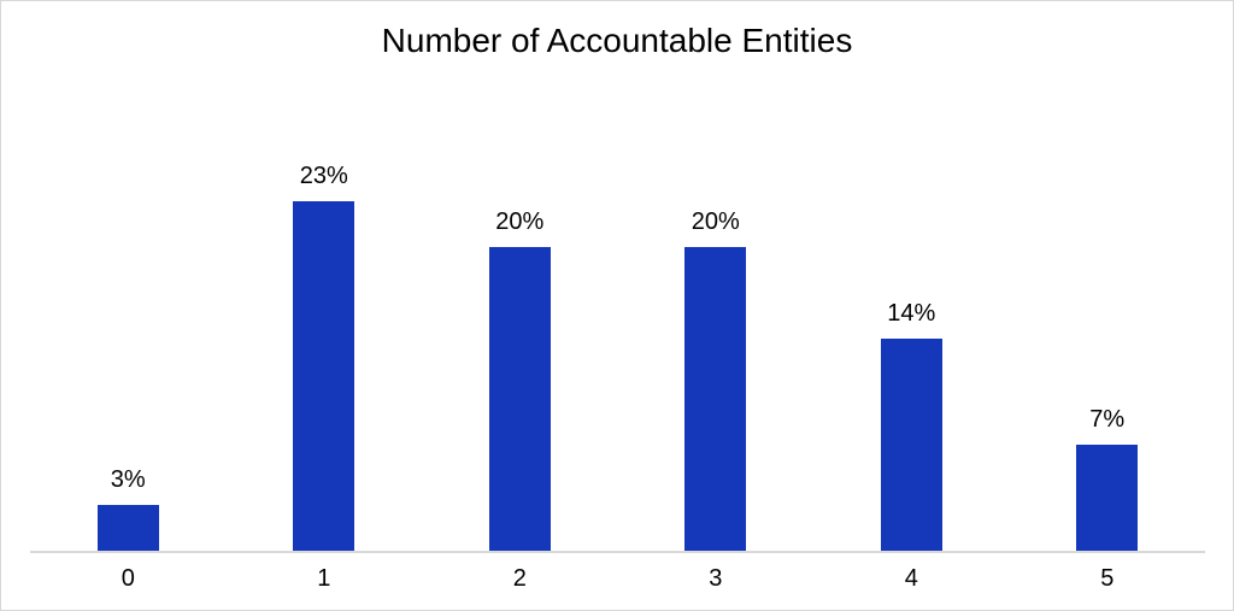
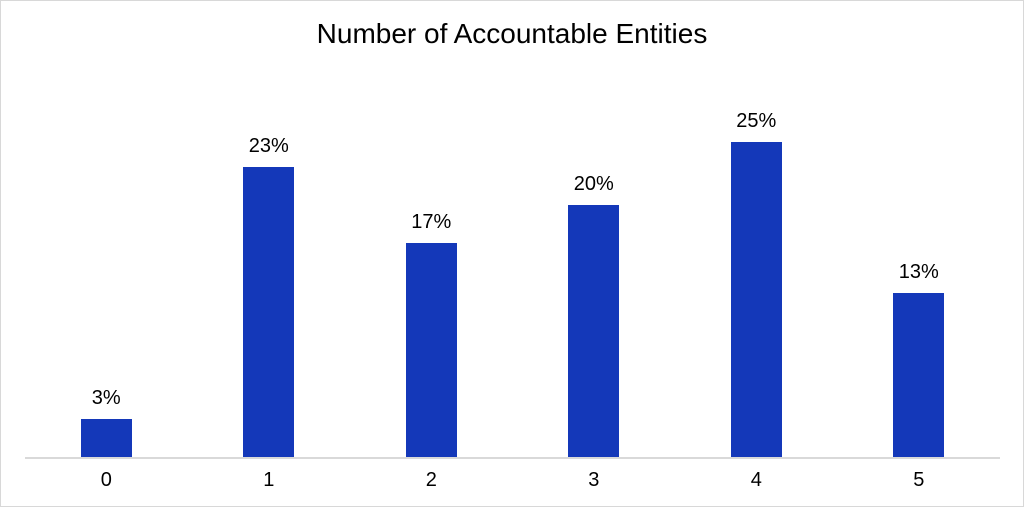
2: 20% -> 17%
4: 14% -> 25%
5: 7% -> 13%
